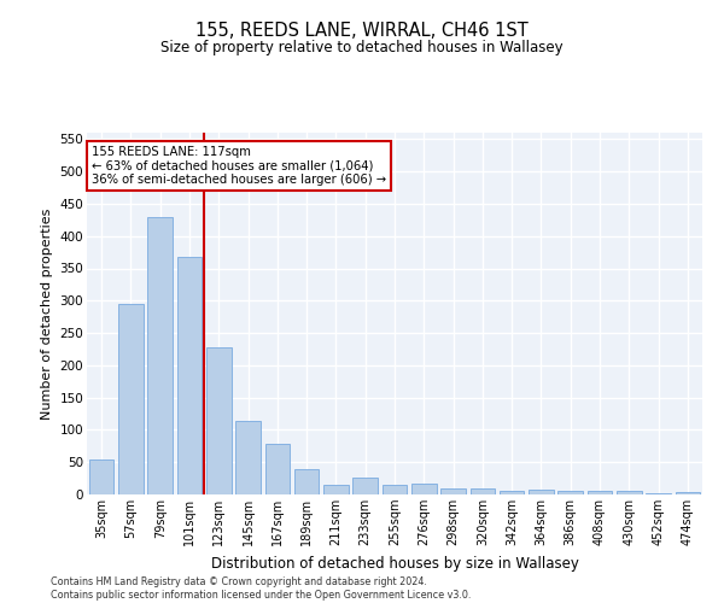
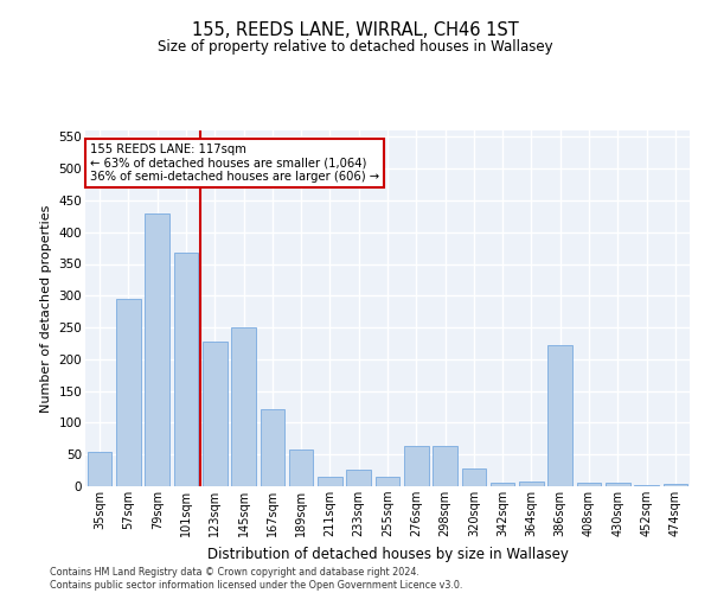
145sqm: 113 -> 250
167sqm: 78 -> 122
189sqm: 40 -> 58
276sqm: 16 -> 64
298sqm: 9 -> 64
320sqm: 10 -> 28
386sqm: 5 -> 222
